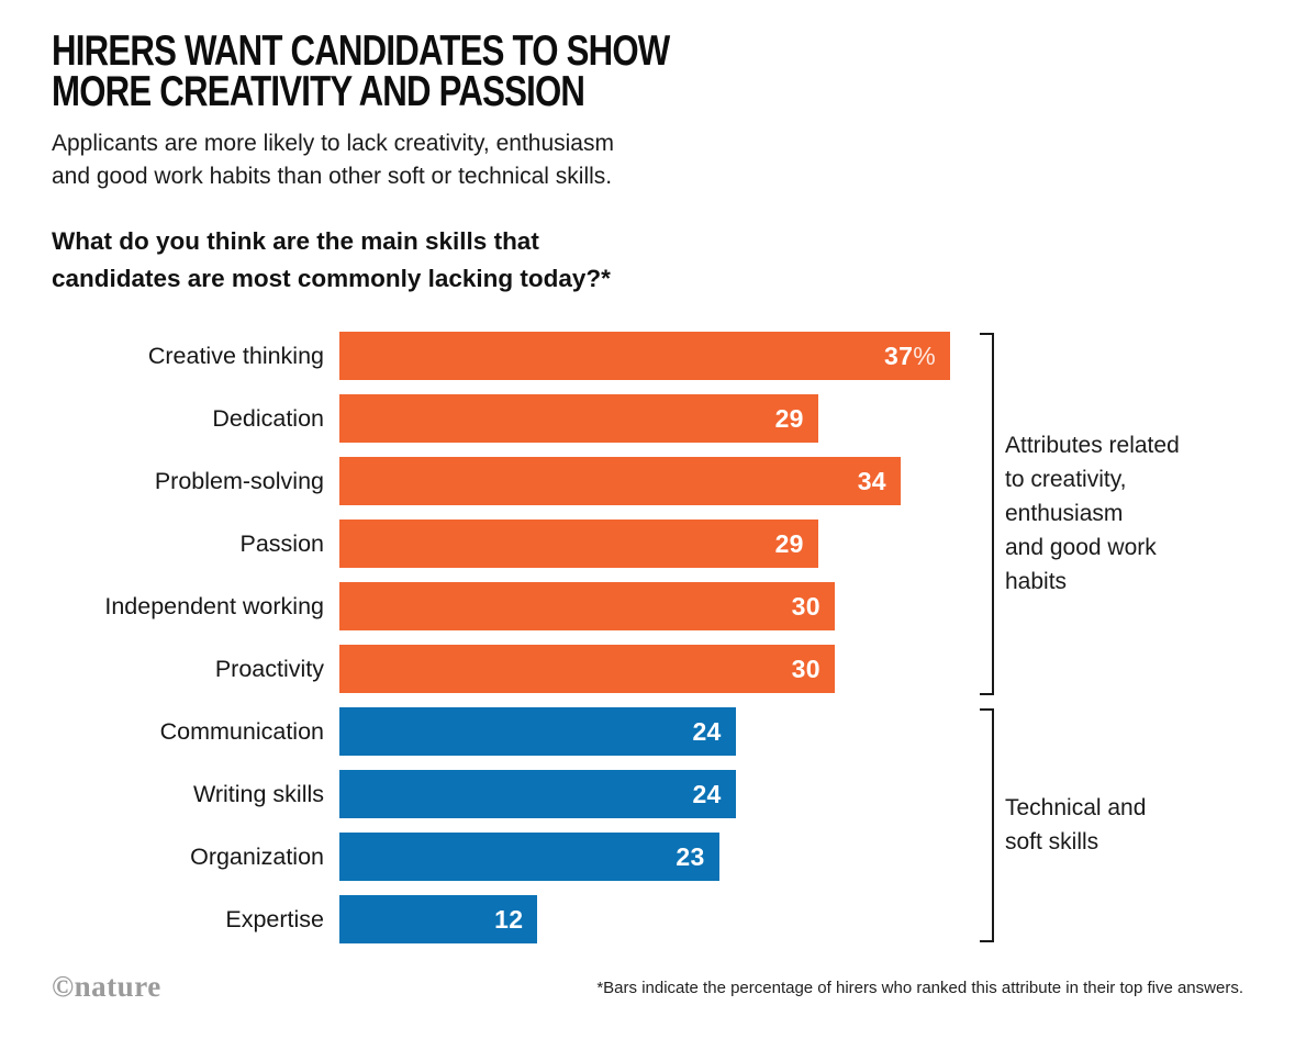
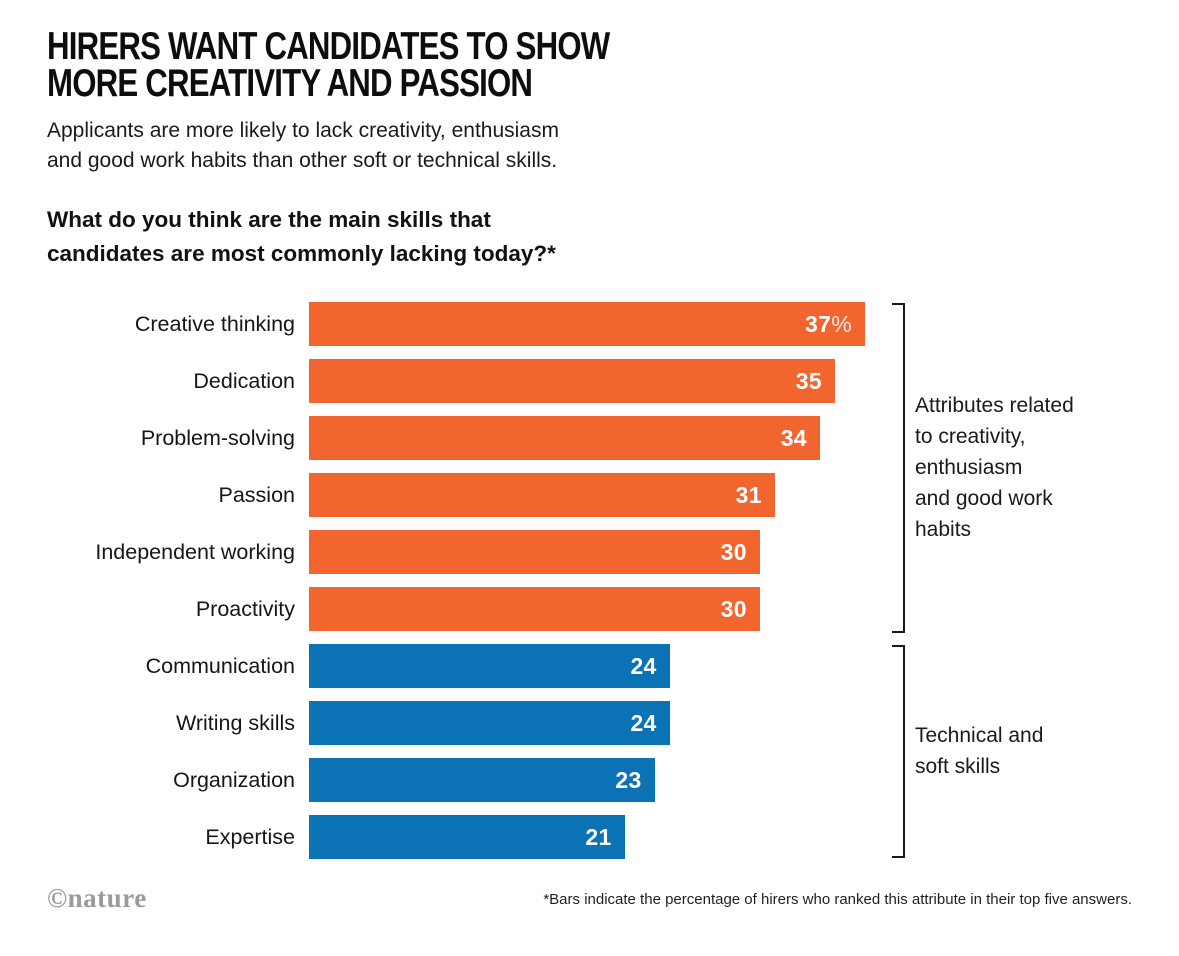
Dedication: 29 -> 35
Passion: 29 -> 31
Expertise: 12 -> 21
